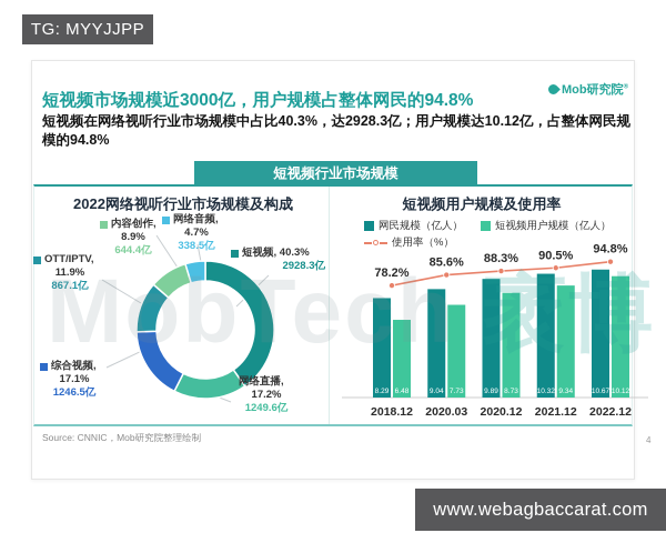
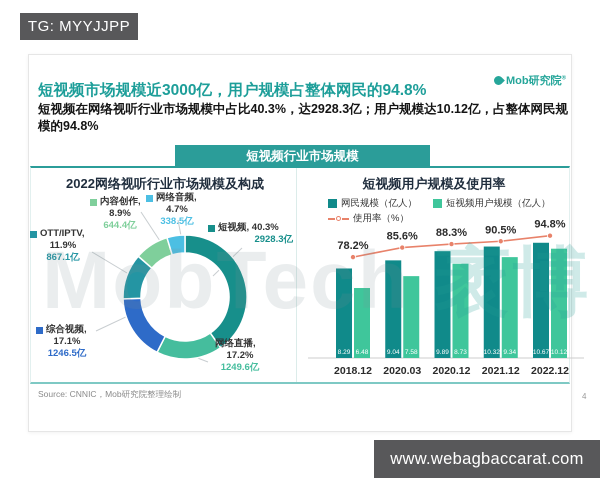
短视频用户规模及使用率/短视频用户规模（亿人）/2020.03: 7.73 -> 7.58
